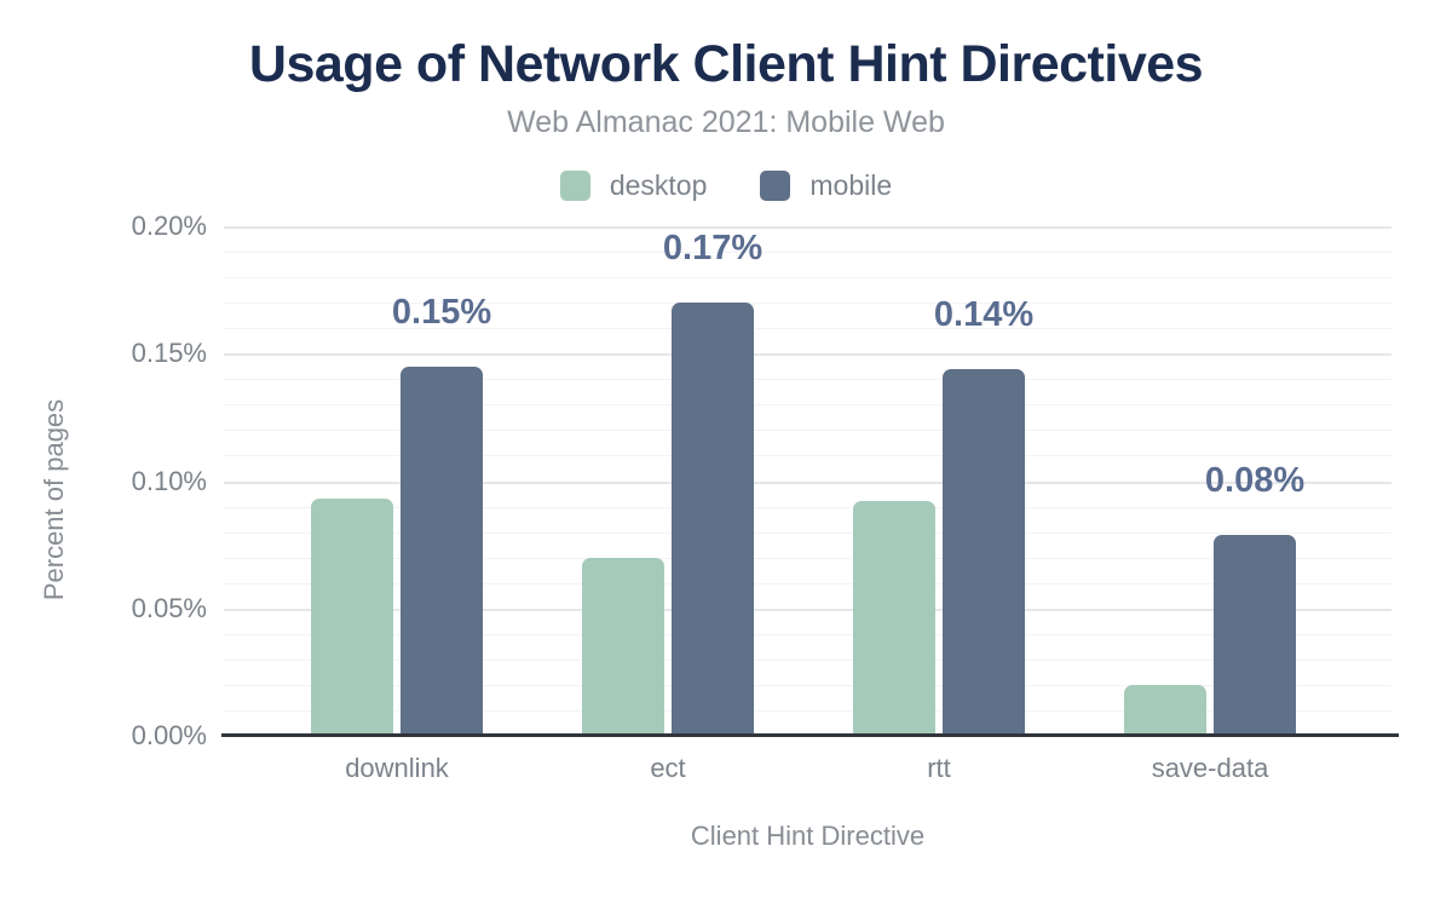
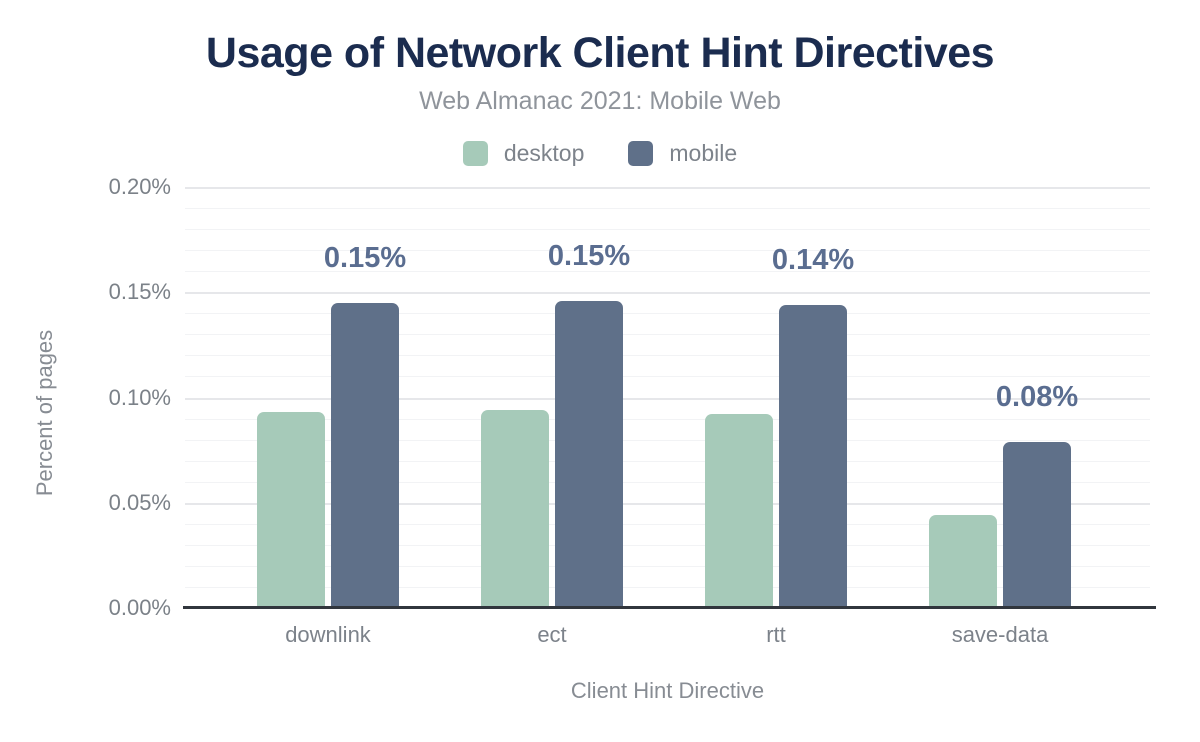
desktop/ect: 0.070% -> 0.094%
mobile/ect: 0.17% -> 0.15%
desktop/save-data: 0.020% -> 0.044%
